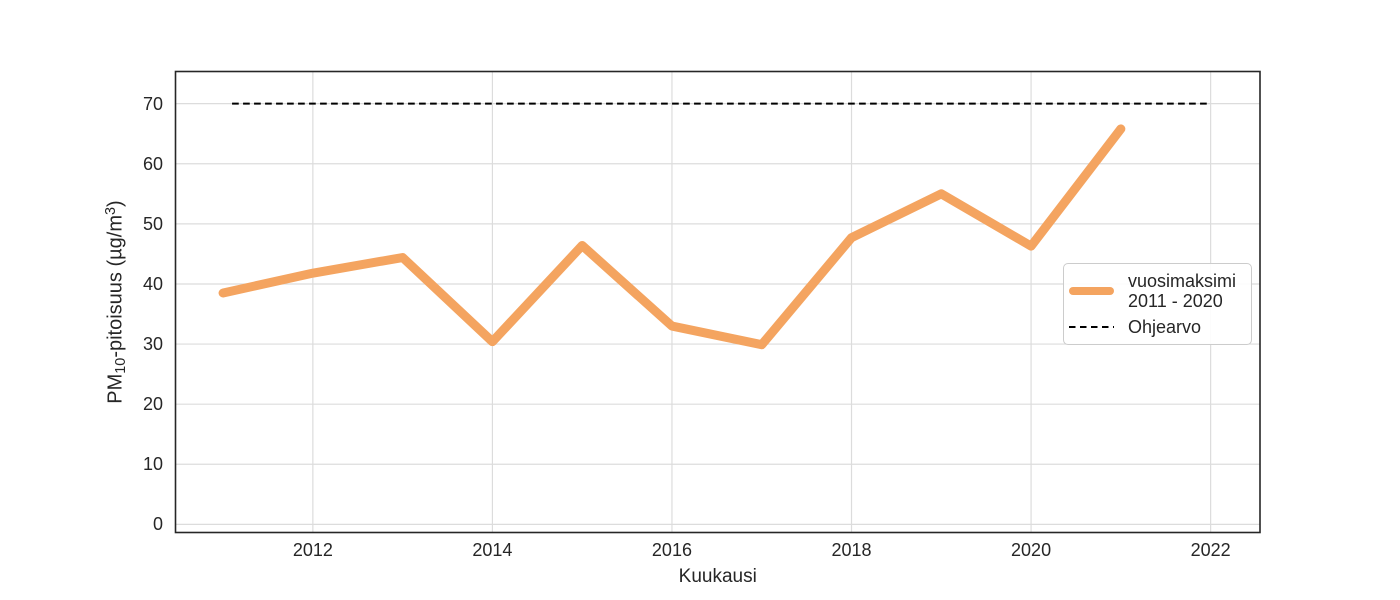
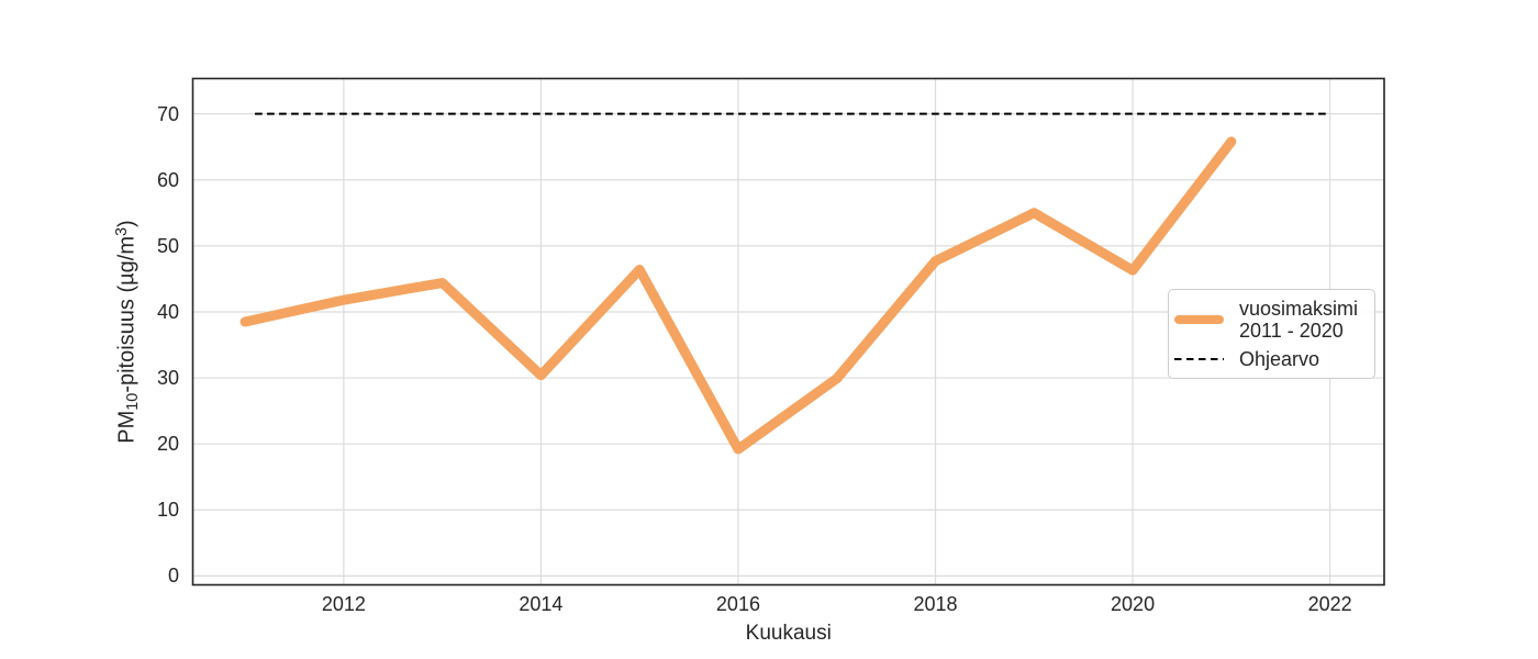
2016: 33 -> 19
